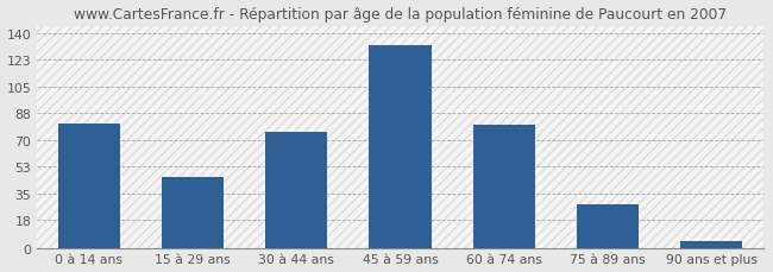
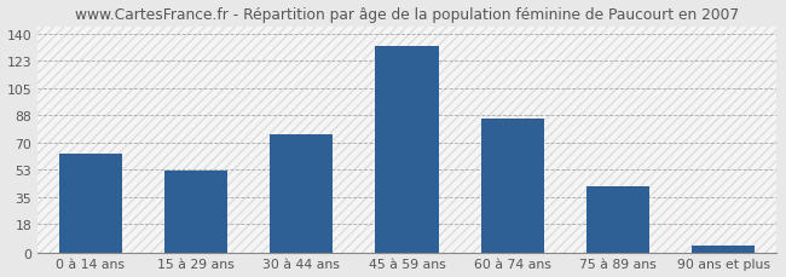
0 à 14 ans: 81 -> 63
15 à 29 ans: 46 -> 52
60 à 74 ans: 80 -> 86
75 à 89 ans: 28 -> 42
